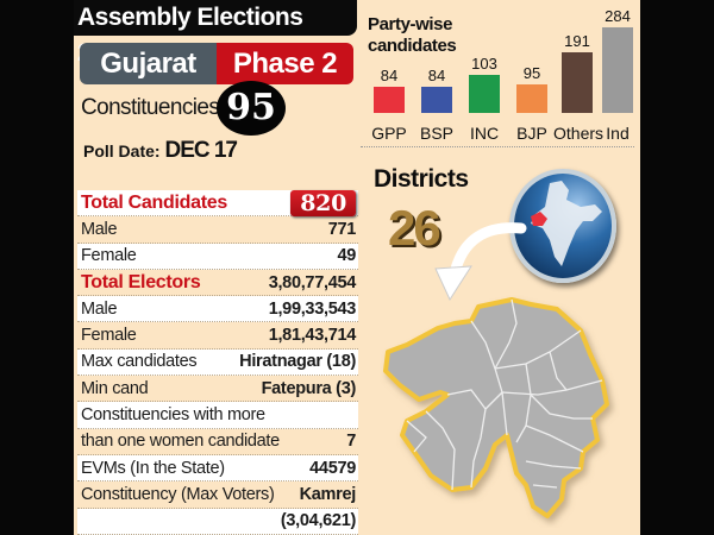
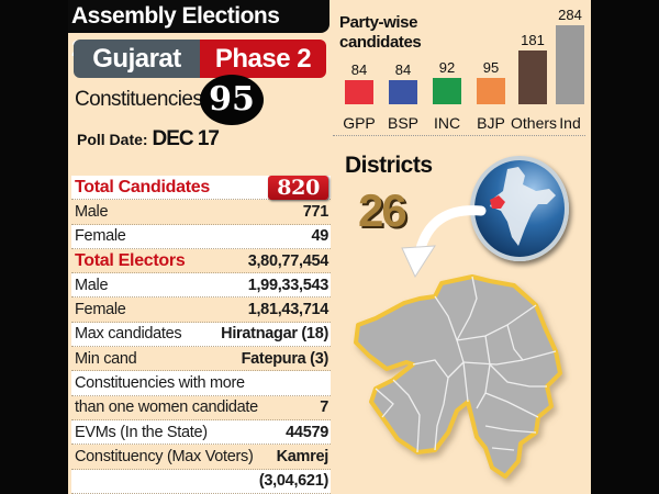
INC: 103 -> 92
Others: 191 -> 181
